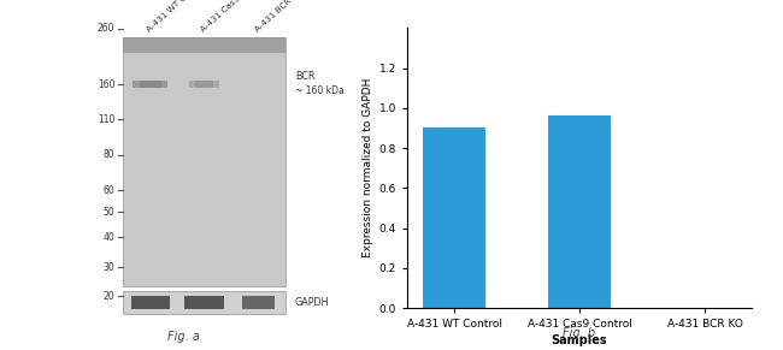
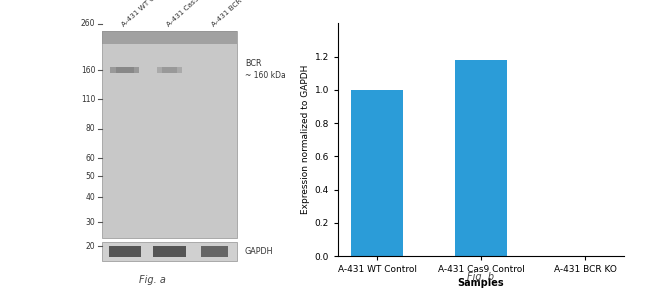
A-431 WT Control: 0.90 -> 1.00
A-431 Cas9 Control: 0.96 -> 1.18
